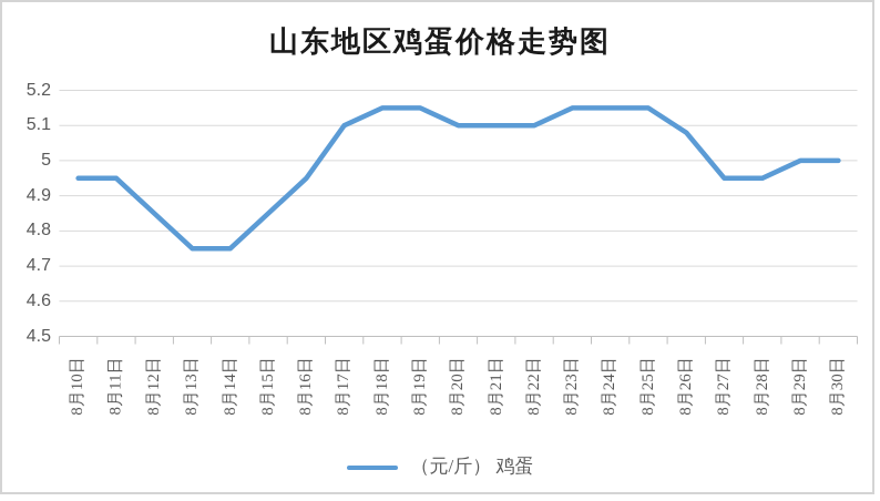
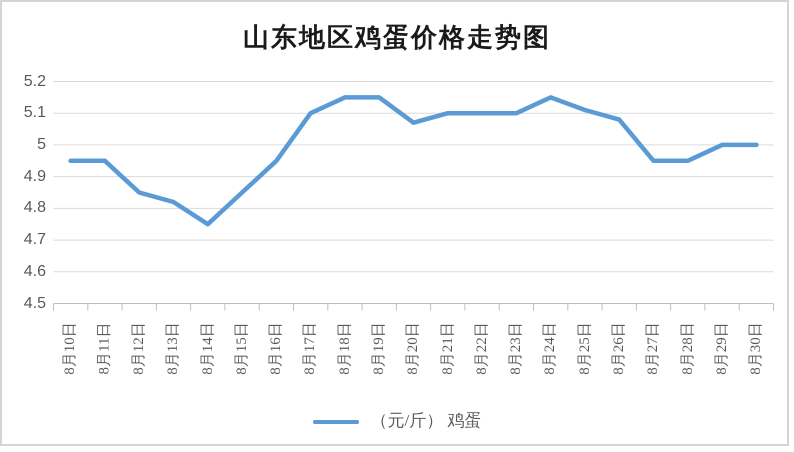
8月13日: 4.75 -> 4.82
8月20日: 5.10 -> 5.07
8月23日: 5.15 -> 5.10
8月25日: 5.15 -> 5.11
